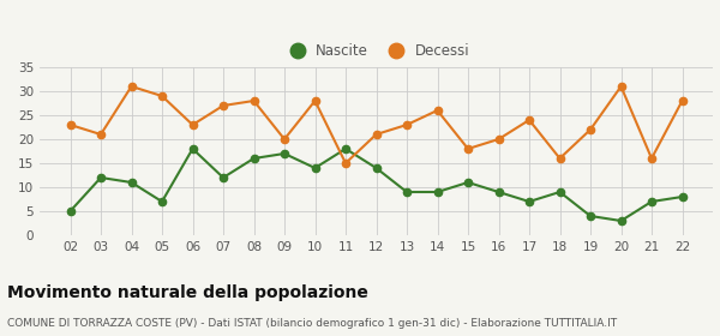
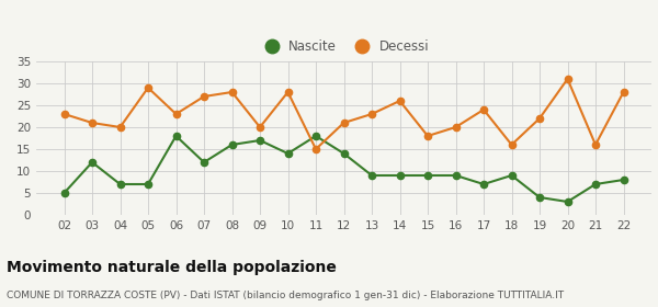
Nascite/04: 11 -> 7
Decessi/04: 31 -> 20
Nascite/15: 11 -> 9
